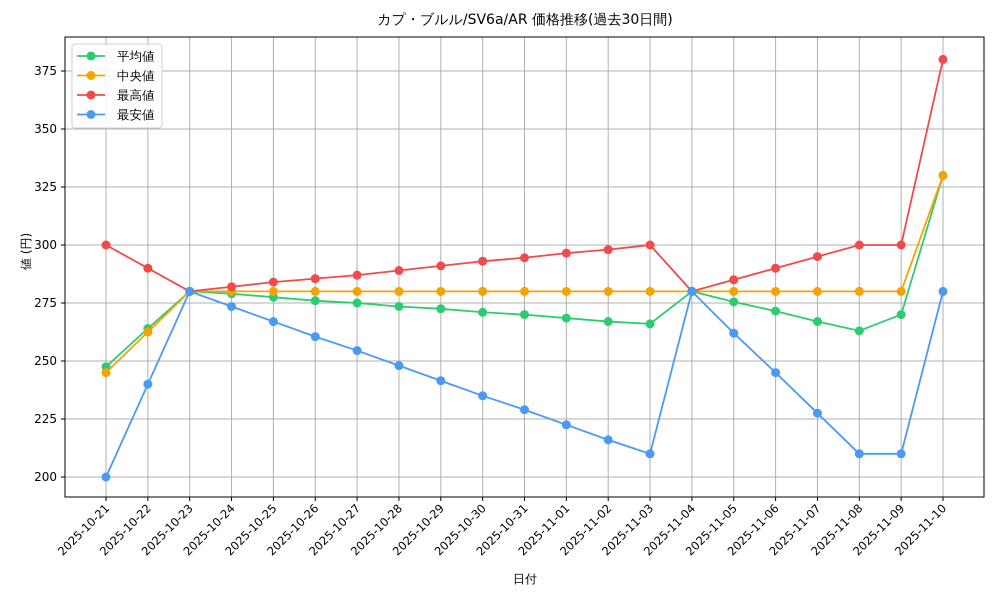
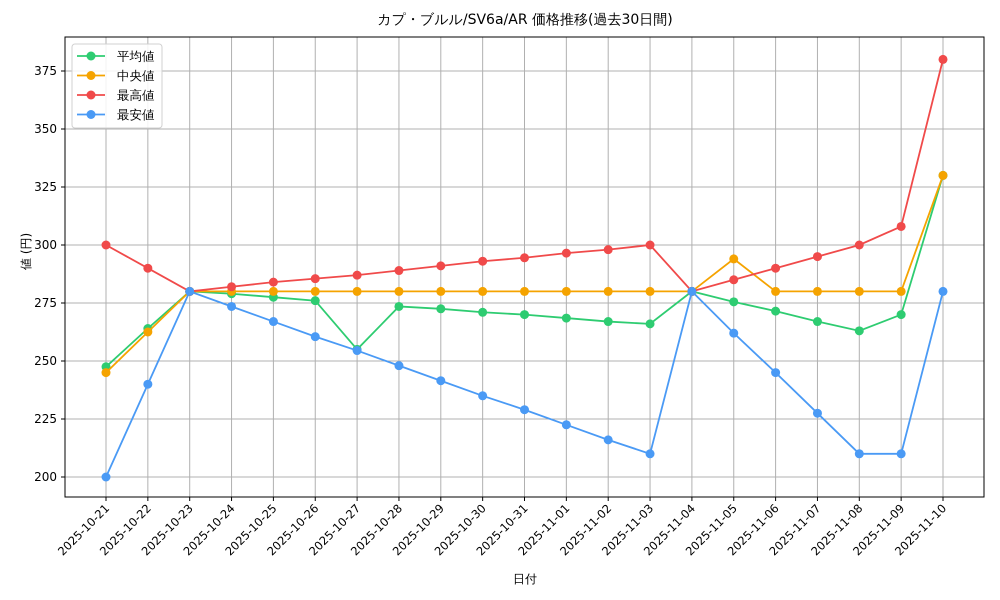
平均値/2025-10-27: 275 -> 255
中央値/2025-11-05: 280 -> 294
最高値/2025-11-09: 300 -> 308
